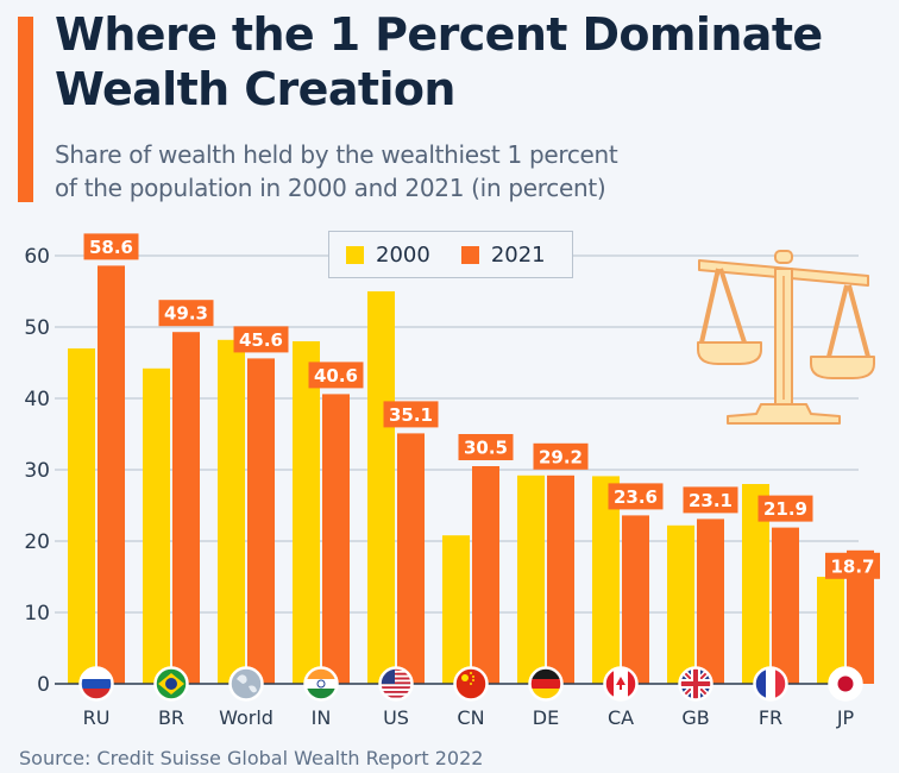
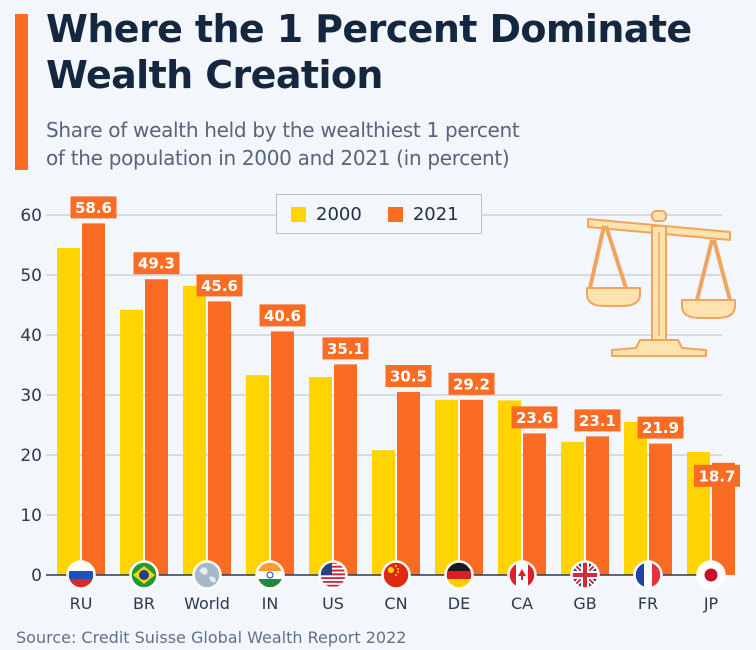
2000/RU: 47 -> 54
2000/IN: 48 -> 33
2000/US: 55 -> 33
2000/FR: 28 -> 26
2000/JP: 15 -> 20
